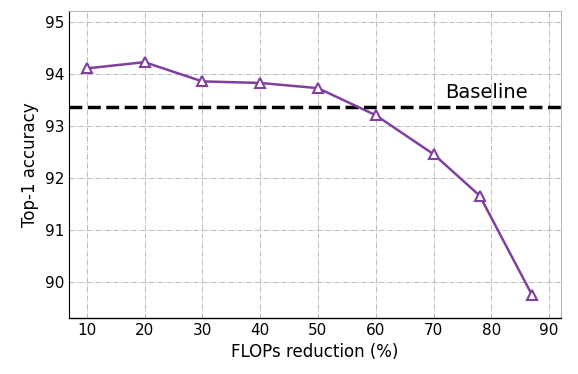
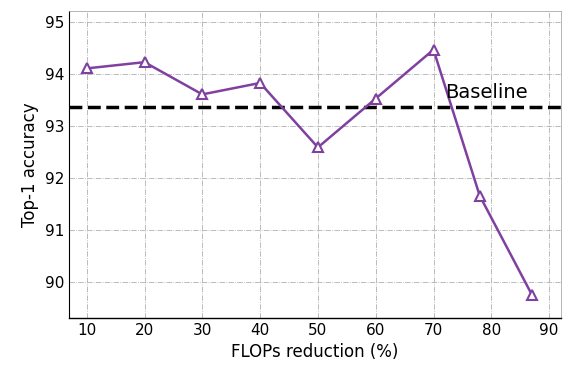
30: 93.85 -> 93.60
50: 93.72 -> 92.58
60: 93.20 -> 93.52
70: 92.45 -> 94.46
